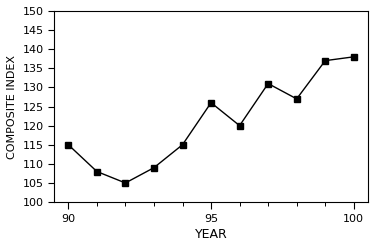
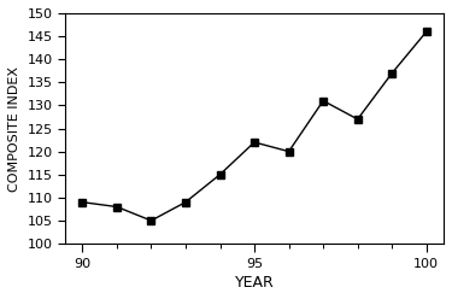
90: 115 -> 109
95: 126 -> 122
100: 138 -> 146
